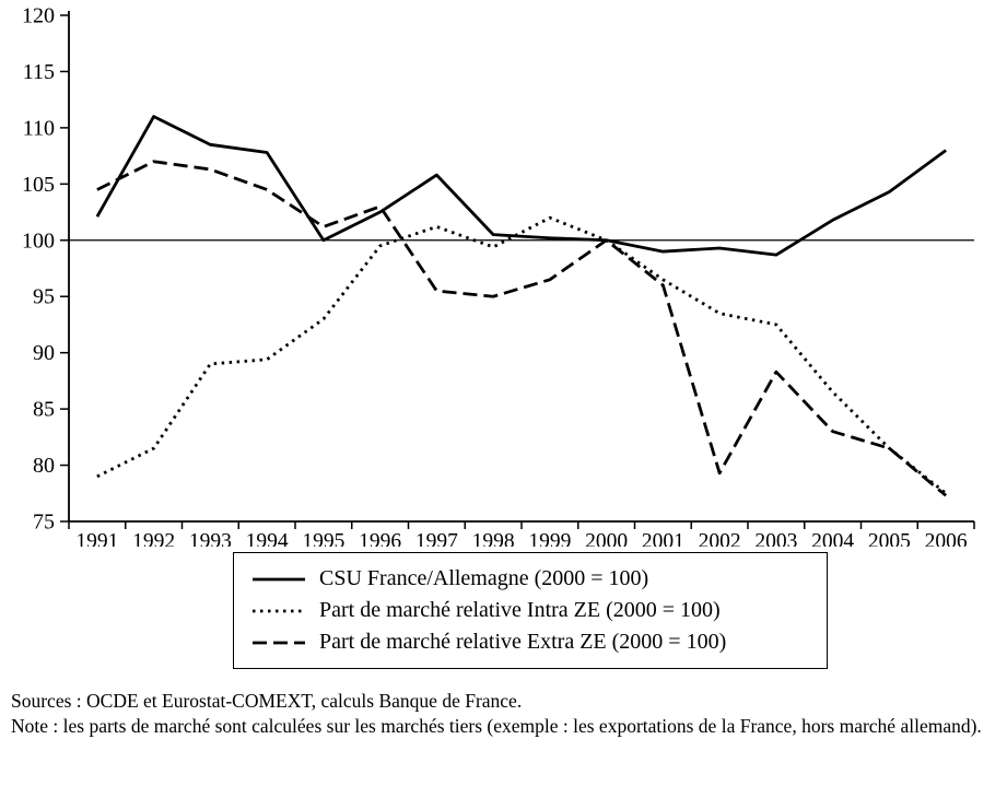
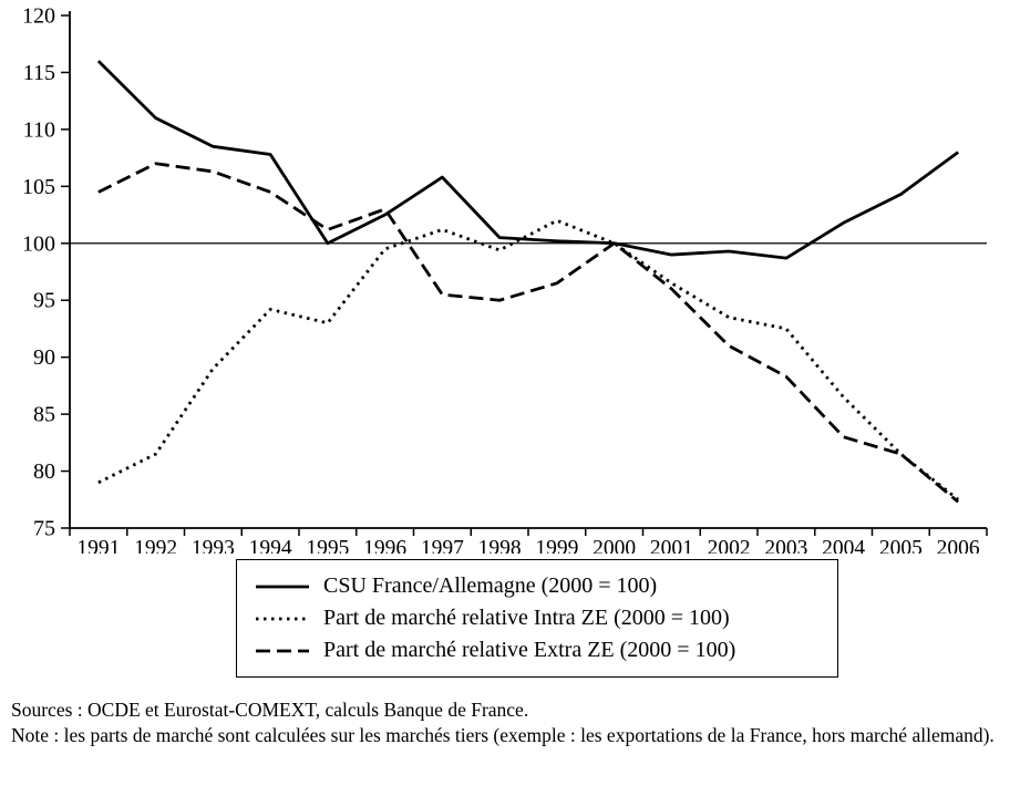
CSU France/Allemagne (2000 = 100)/1991: 102.1 -> 116.0
Part de marché relative Intra ZE (2000 = 100)/1994: 89.4 -> 94.2
Part de marché relative Extra ZE (2000 = 100)/2002: 79.3 -> 91.0
